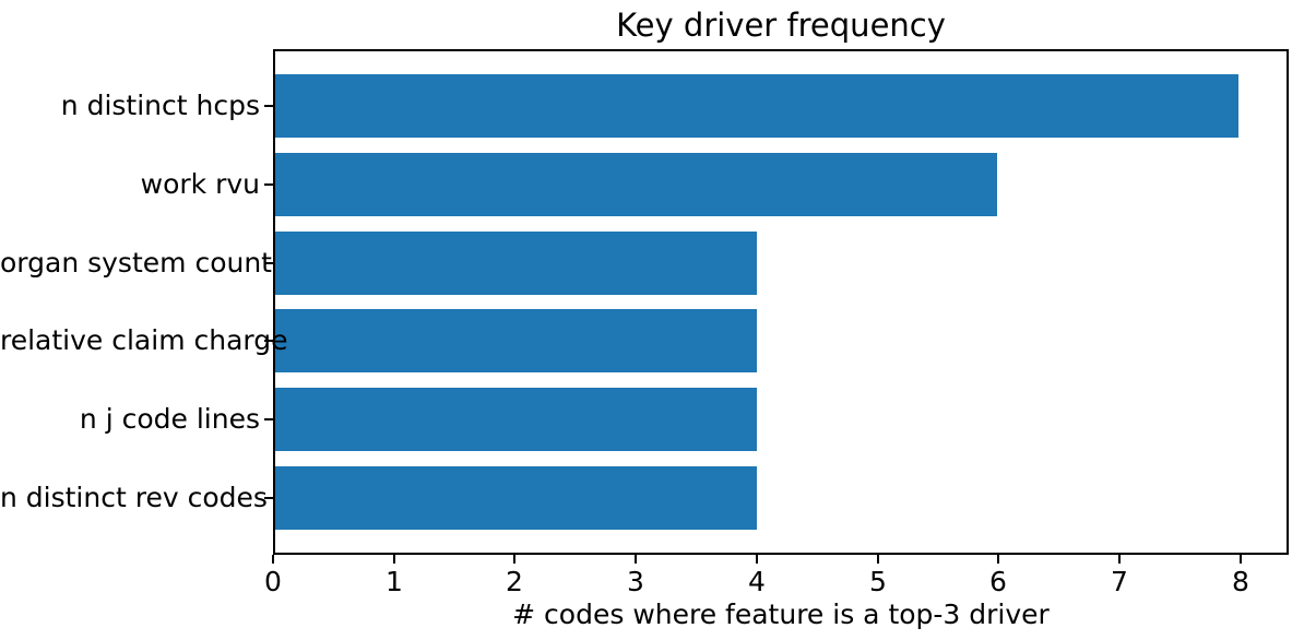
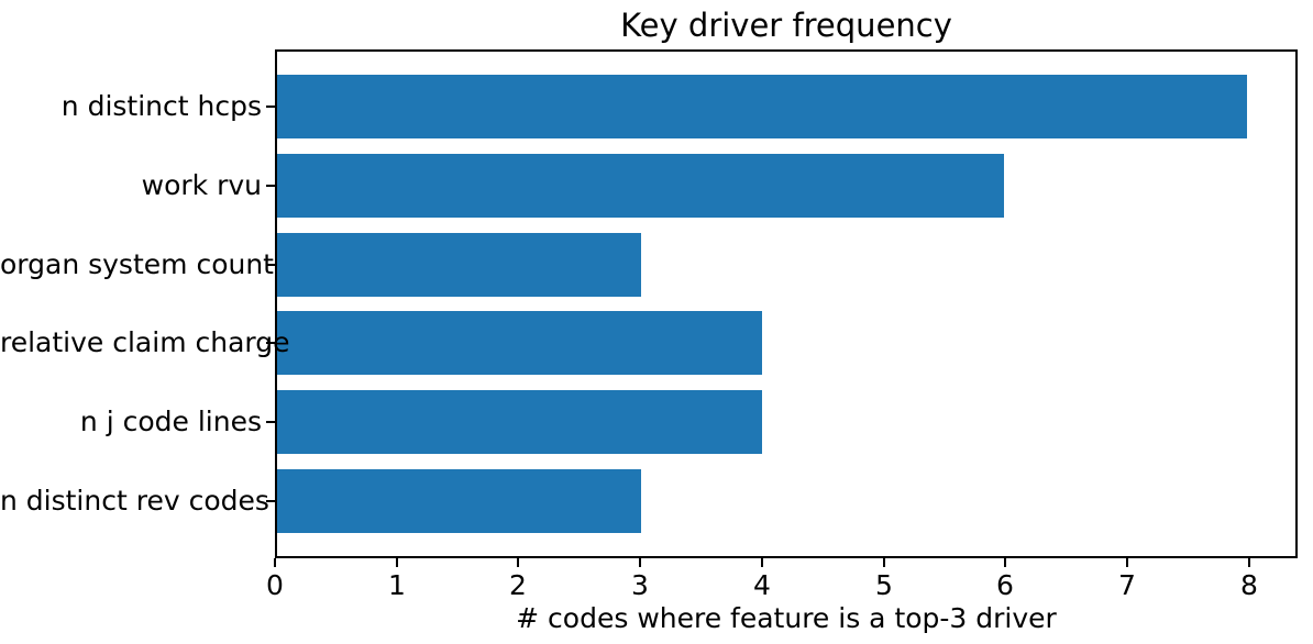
organ system count: 4 -> 3
n distinct rev codes: 4 -> 3
